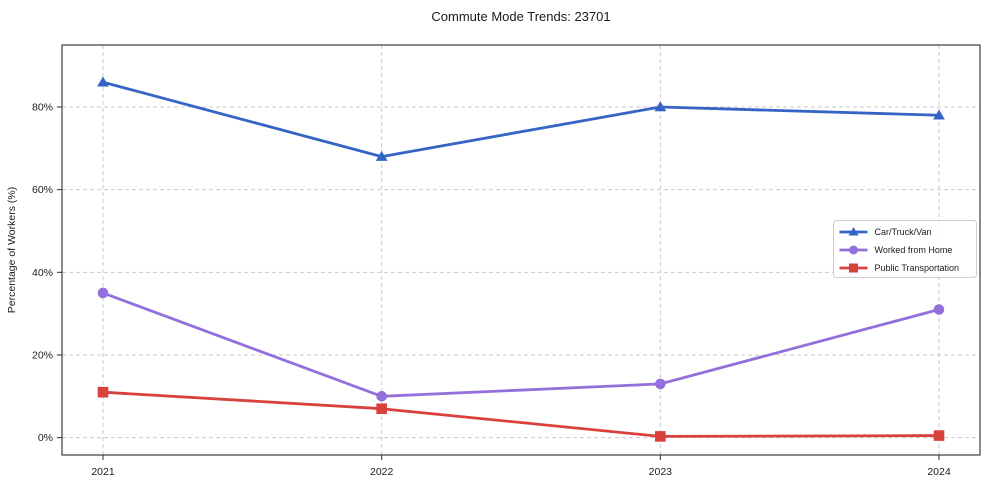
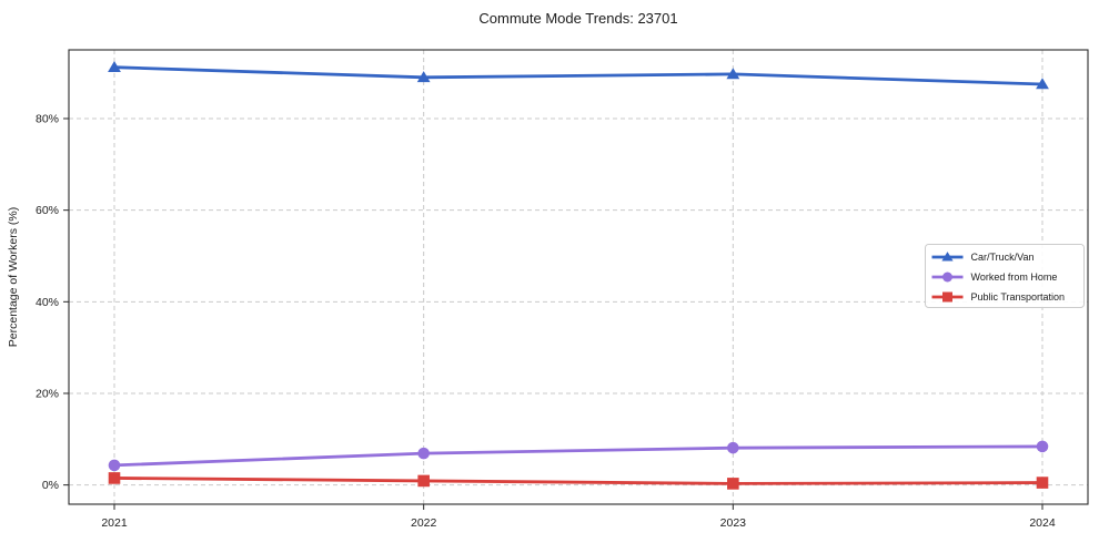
Car/Truck/Van/2021: 86% -> 91%
Worked from Home/2021: 35% -> 4%
Public Transportation/2021: 11% -> 2%
Car/Truck/Van/2022: 68% -> 89%
Worked from Home/2022: 10% -> 7%
Public Transportation/2022: 7% -> 1%
Car/Truck/Van/2023: 80% -> 90%
Worked from Home/2023: 13% -> 8%
Car/Truck/Van/2024: 78% -> 88%
Worked from Home/2024: 31% -> 8%
